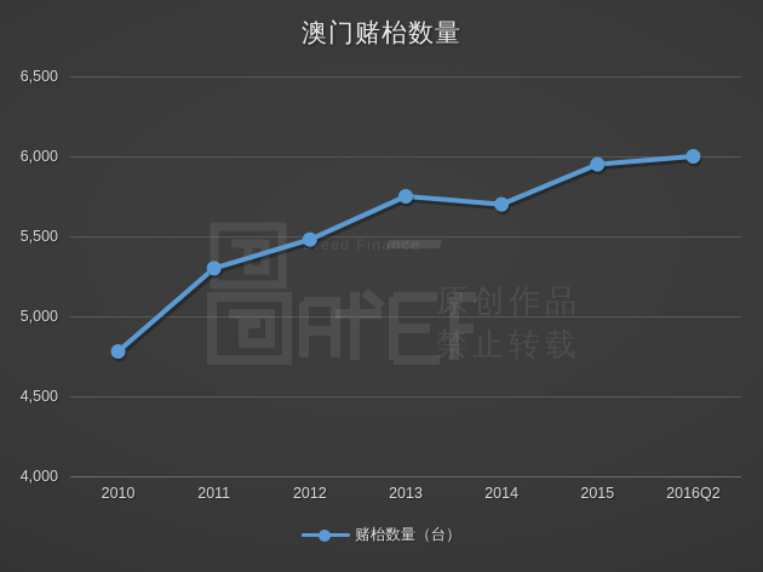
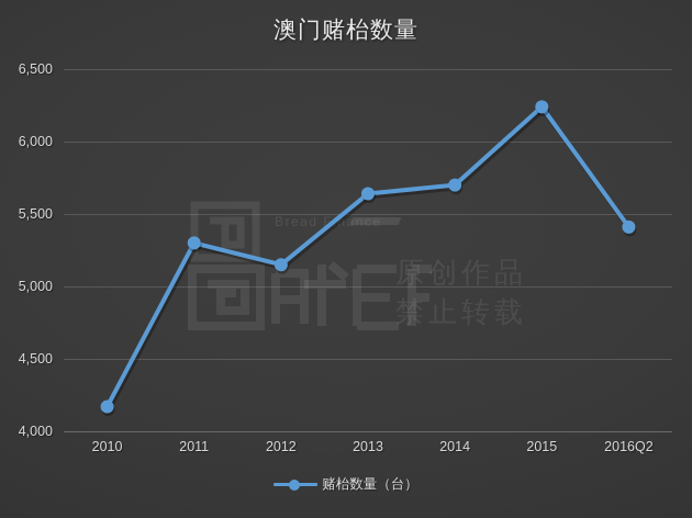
2010: 4780 -> 4170
2012: 5480 -> 5150
2013: 5750 -> 5640
2015: 5950 -> 6240
2016Q2: 6000 -> 5410
